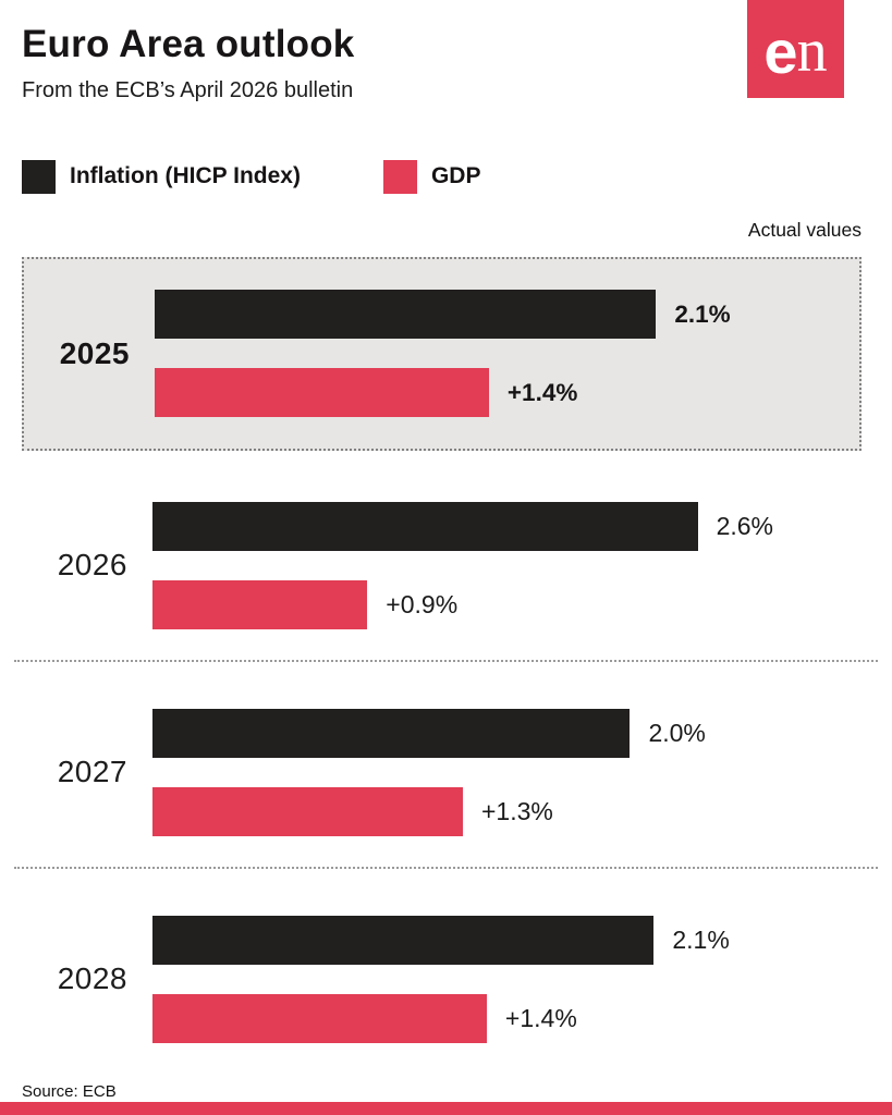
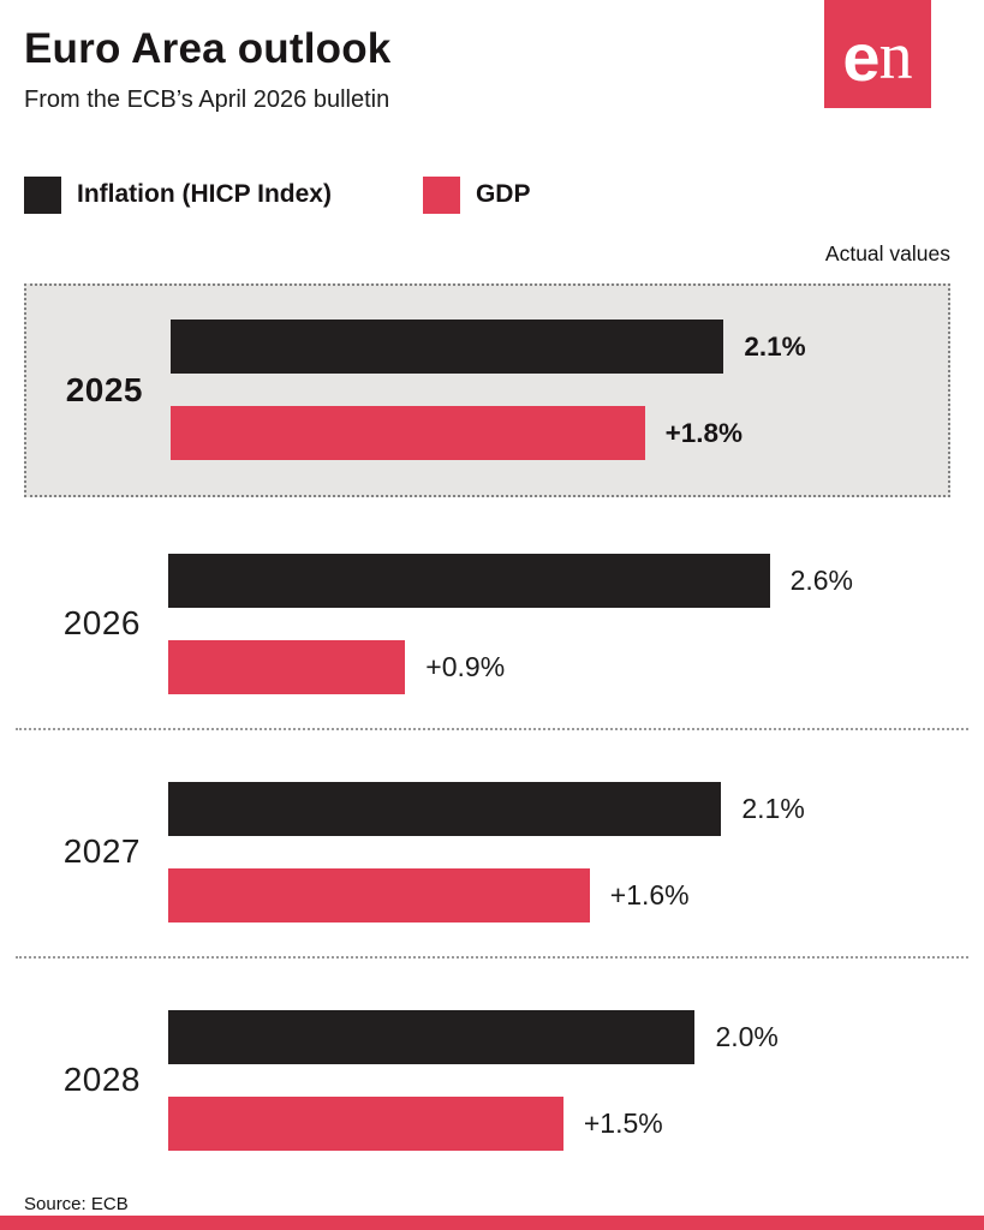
GDP/2025: +1.4% -> +1.8%
Inflation (HICP Index)/2027: 2.0% -> 2.1%
GDP/2027: +1.3% -> +1.6%
Inflation (HICP Index)/2028: 2.1% -> 2.0%
GDP/2028: +1.4% -> +1.5%
